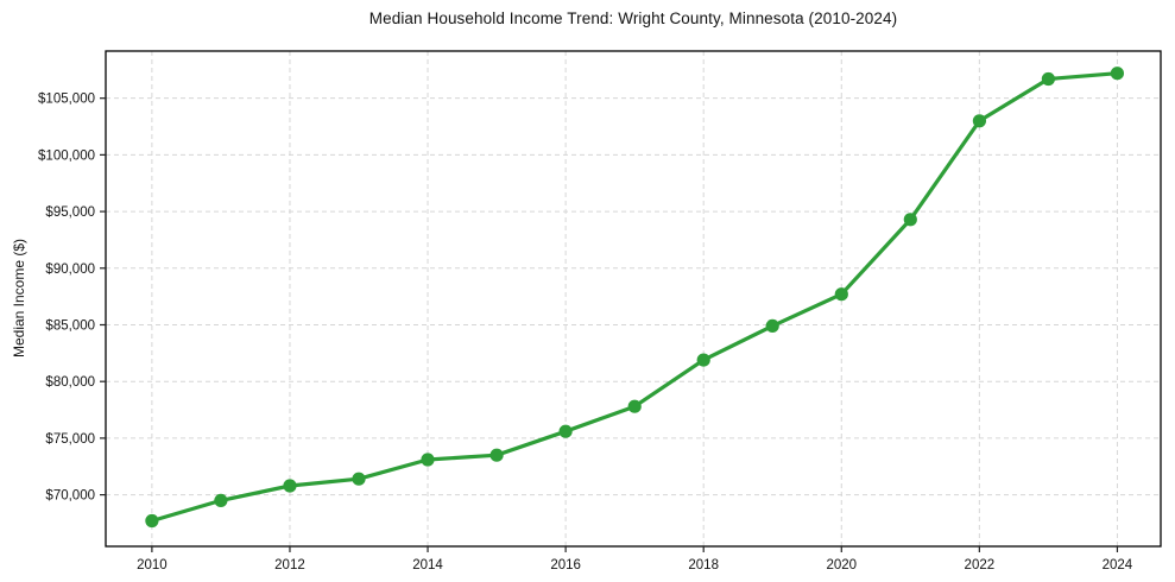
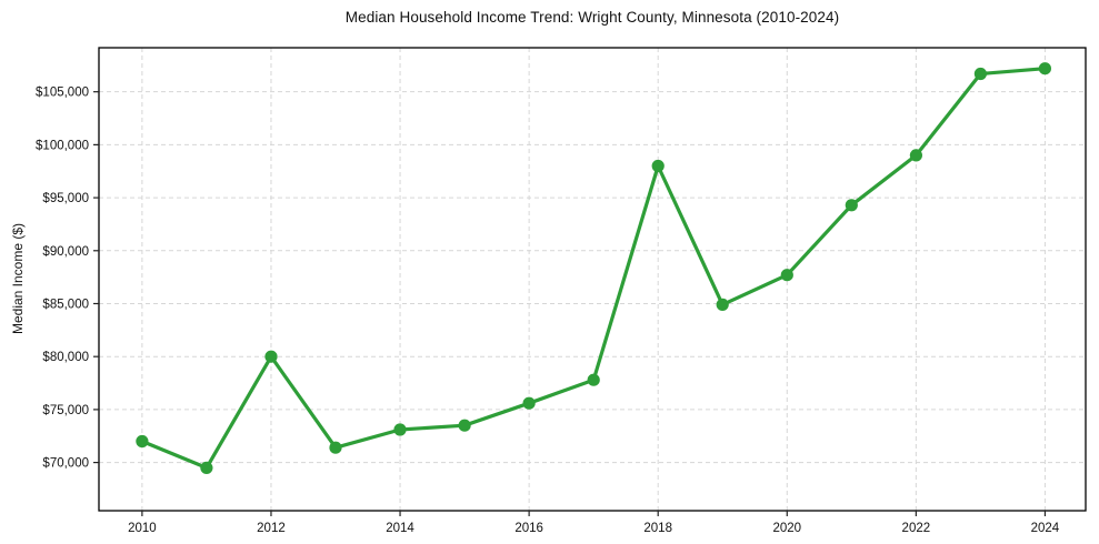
2010: $68000 -> $72000
2012: $71000 -> $80000
2018: $82000 -> $98000
2022: $103000 -> $99000
